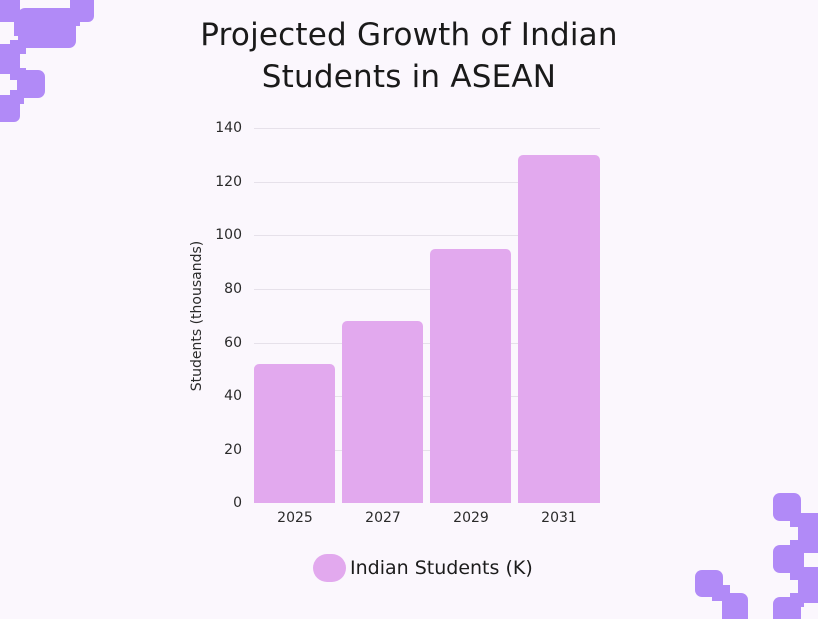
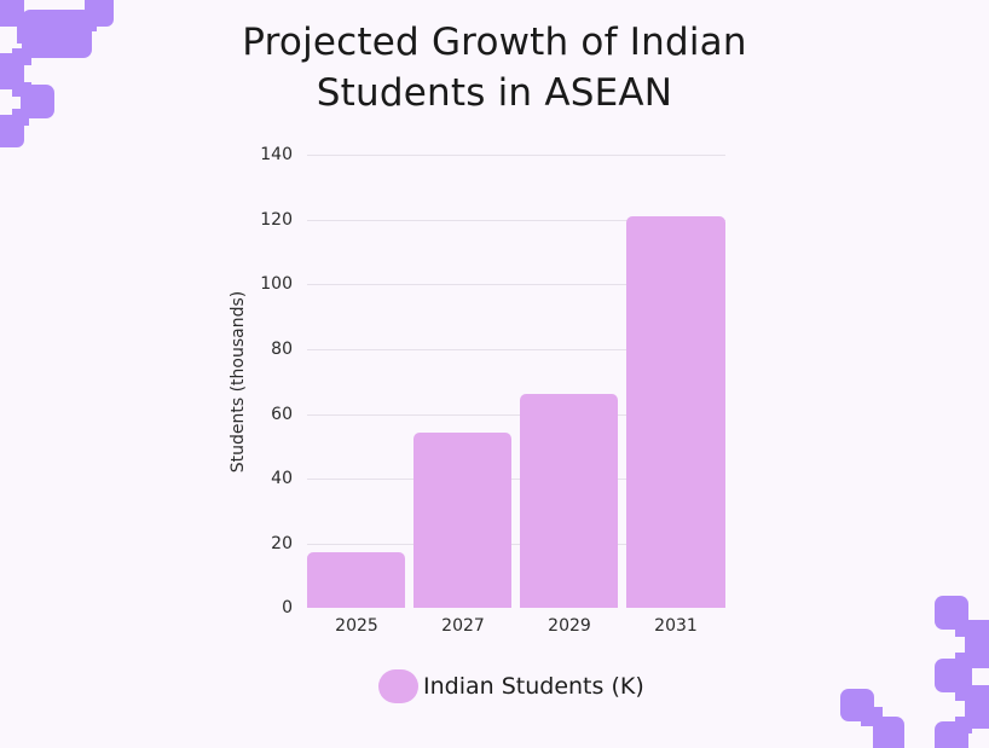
2025: 52 -> 17
2027: 68 -> 54
2029: 95 -> 66
2031: 130 -> 121
